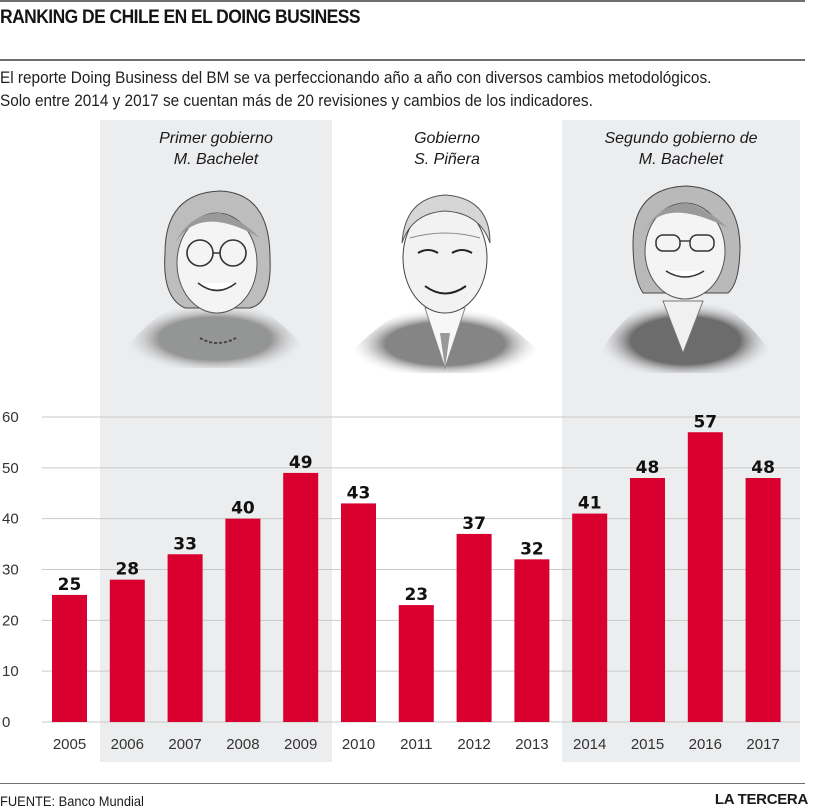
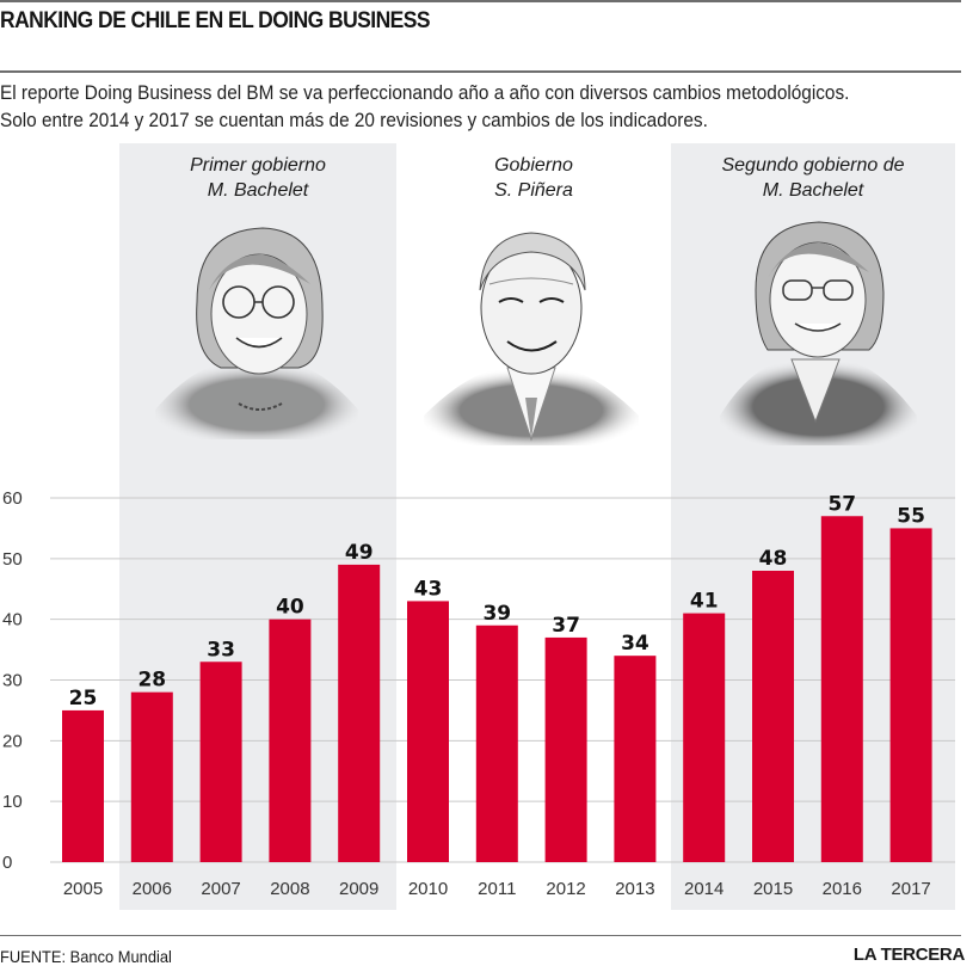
2011: 23 -> 39
2013: 32 -> 34
2017: 48 -> 55
